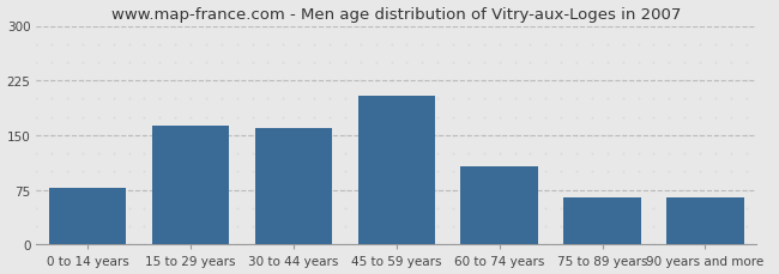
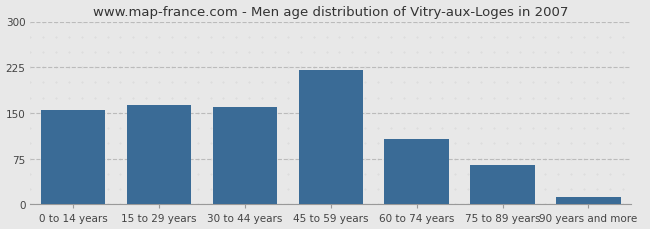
0 to 14 years: 78 -> 155
45 to 59 years: 204 -> 220
90 years and more: 64 -> 12
